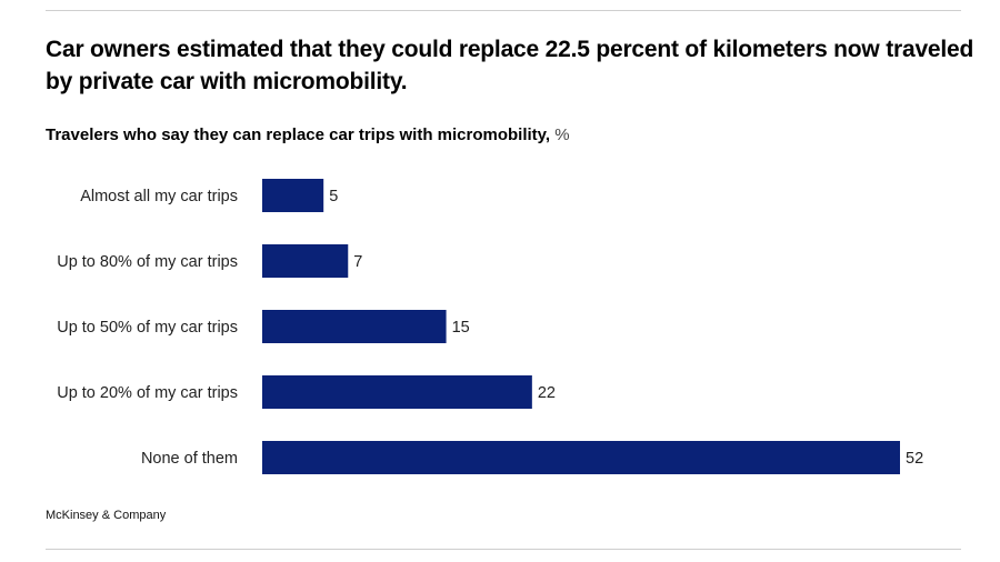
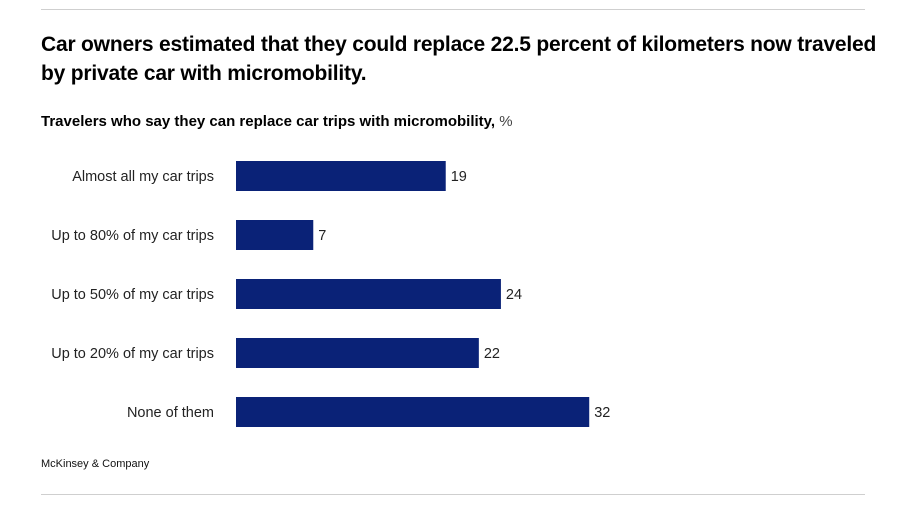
Almost all my car trips: 5 -> 19
Up to 50% of my car trips: 15 -> 24
None of them: 52 -> 32
